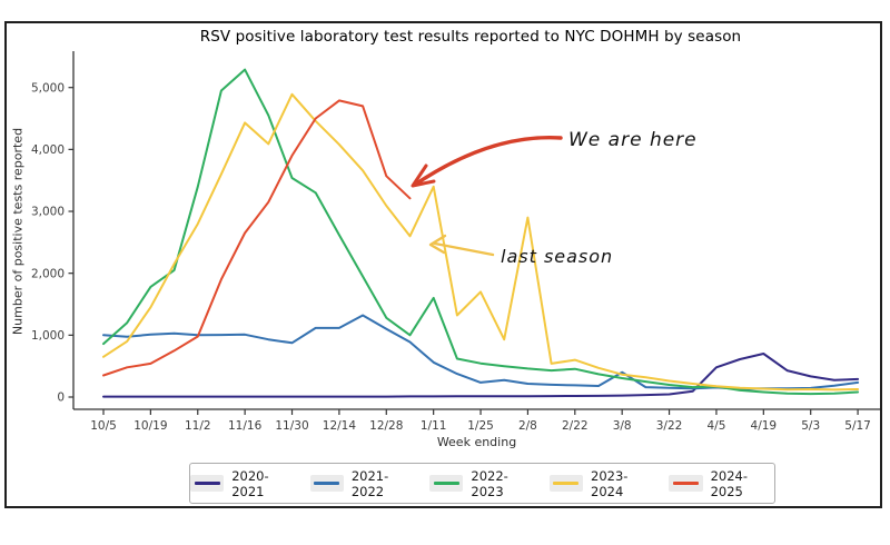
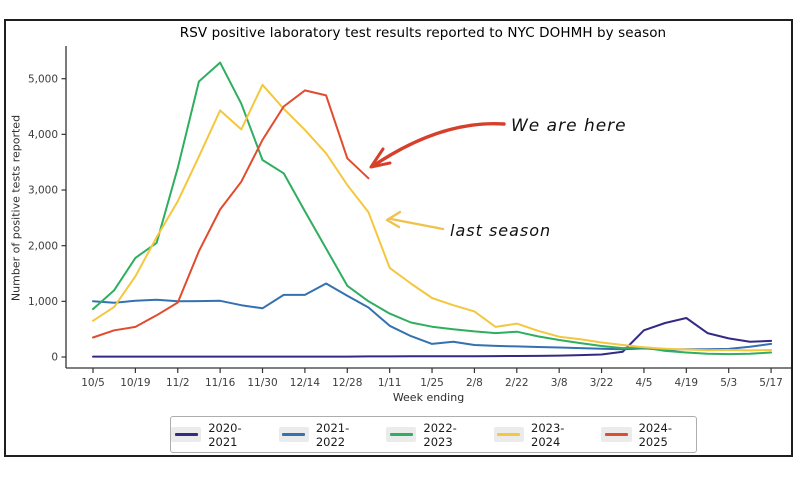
2022-2023/1/11: 1600 -> 800
2023-2024/1/11: 3400 -> 1600
2023-2024/1/25: 1700 -> 1100
2023-2024/2/8: 2900 -> 800
2021-2022/3/8: 400 -> 200
